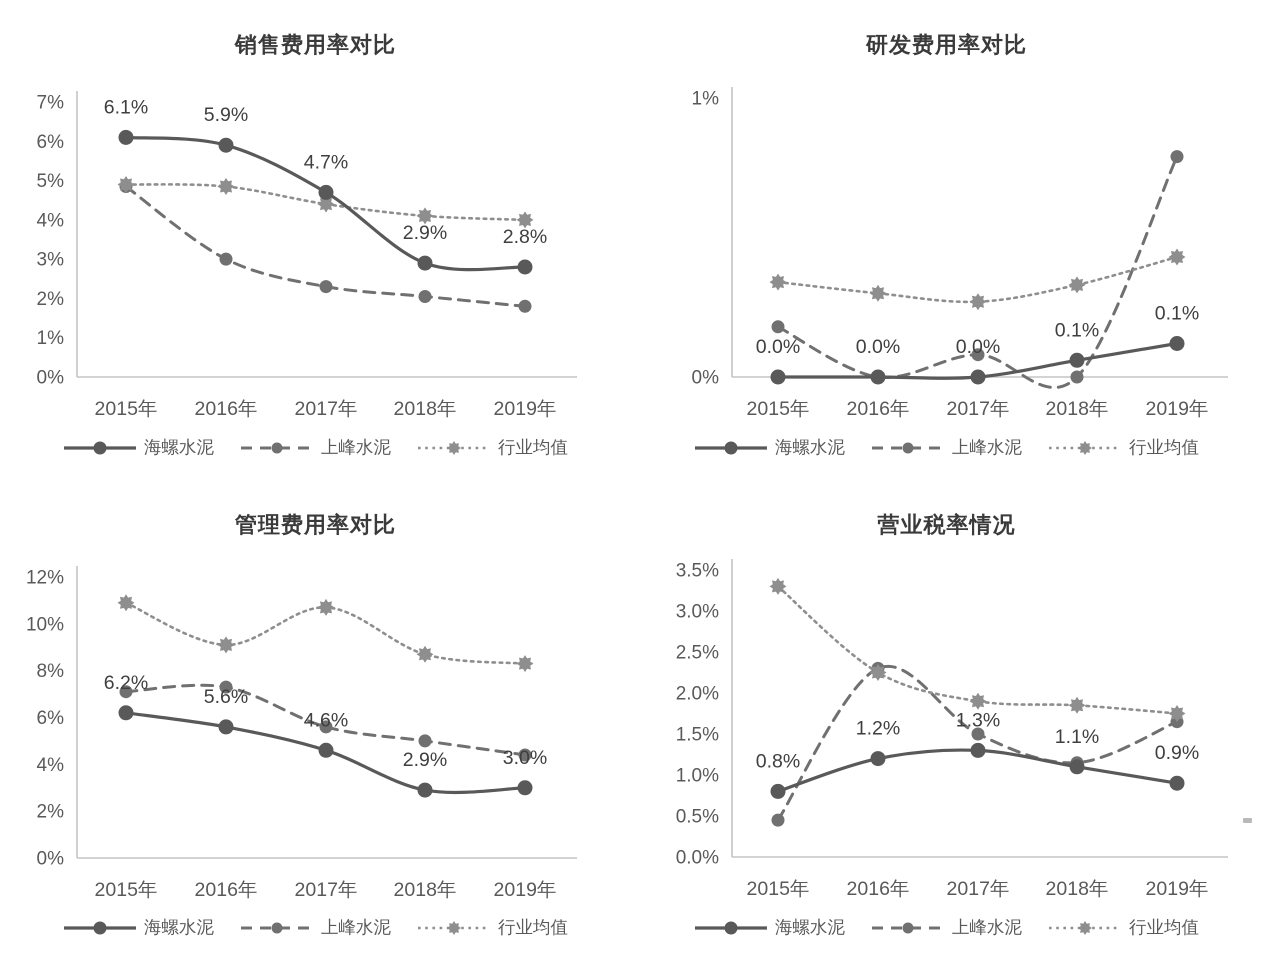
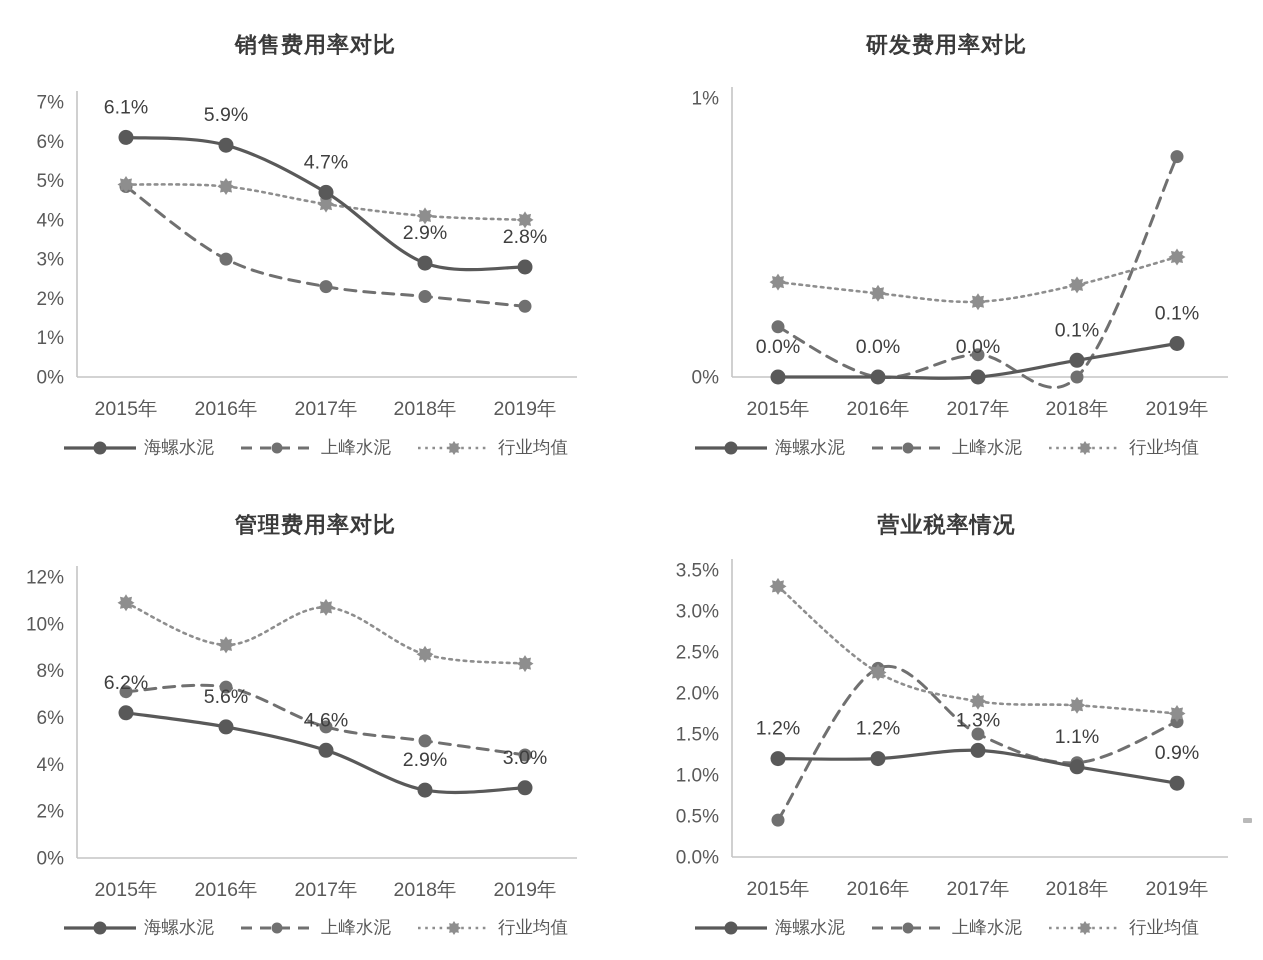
营业税率情况/海螺水泥/2015年: 0.8% -> 1.2%
